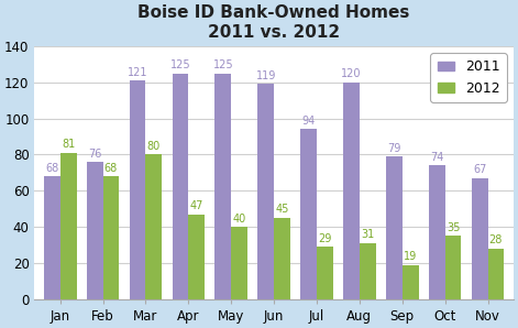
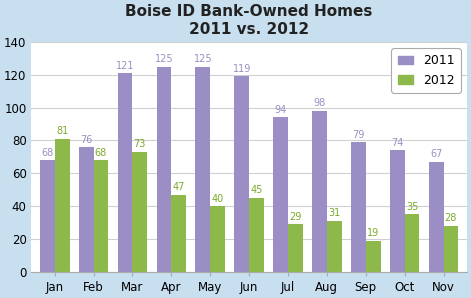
2012/Mar: 80 -> 73
2011/Aug: 120 -> 98
